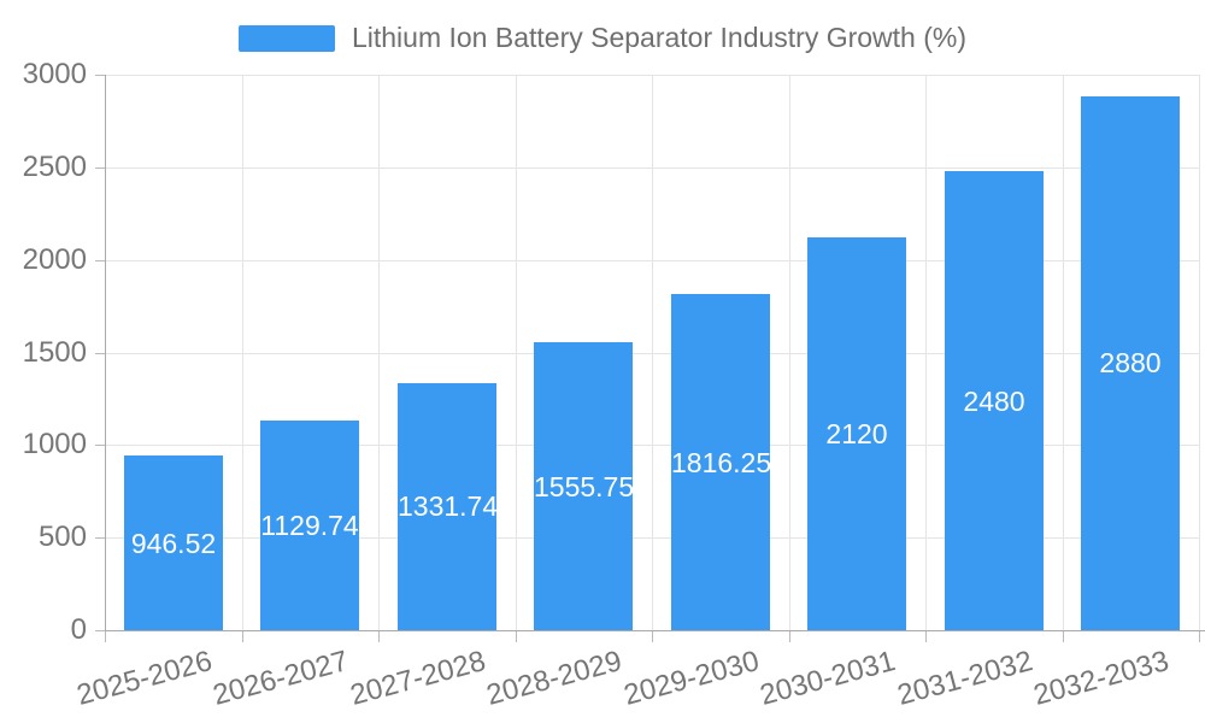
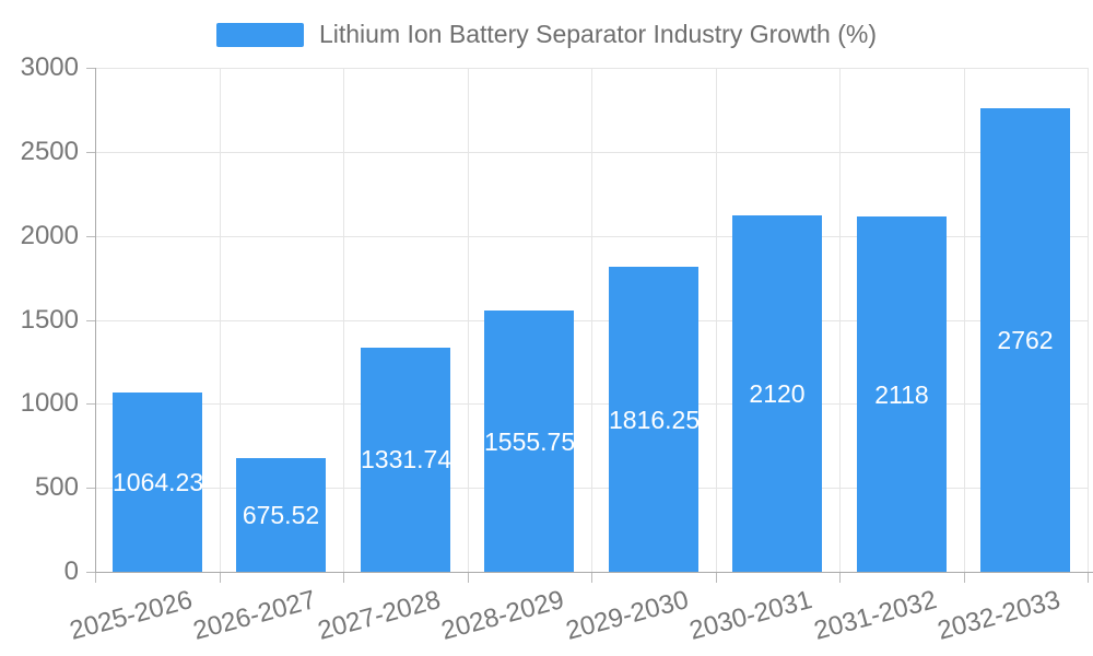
2025-2026: 946.52 -> 1064.23
2026-2027: 1129.74 -> 675.52
2031-2032: 2480 -> 2118
2032-2033: 2880 -> 2762
